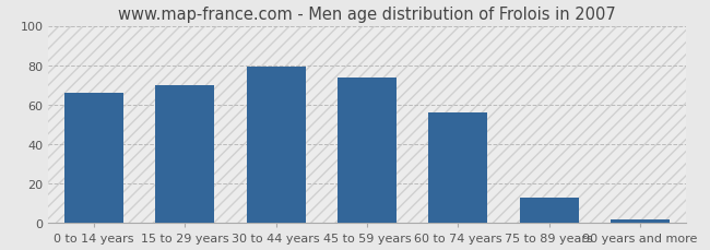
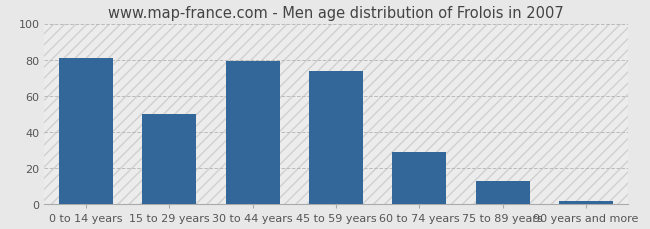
0 to 14 years: 66 -> 81
15 to 29 years: 70 -> 50
60 to 74 years: 56 -> 29
